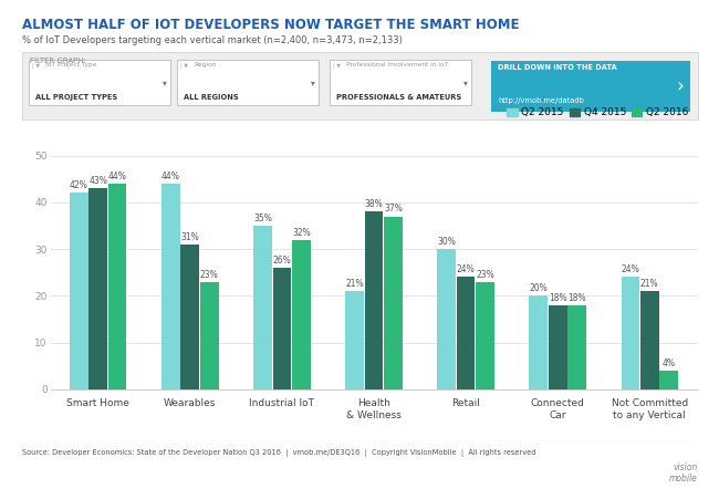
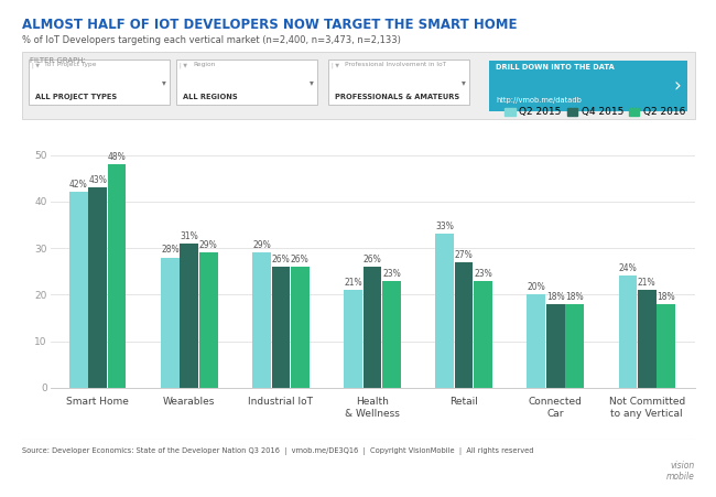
Q2 2016/Smart Home: 44% -> 48%
Q2 2015/Wearables: 44% -> 28%
Q2 2016/Wearables: 23% -> 29%
Q2 2015/Industrial IoT: 35% -> 29%
Q2 2016/Industrial IoT: 32% -> 26%
Q4 2015/Health & Wellness: 38% -> 26%
Q2 2016/Health & Wellness: 37% -> 23%
Q2 2015/Retail: 30% -> 33%
Q4 2015/Retail: 24% -> 27%
Q2 2016/Not Committed to any Vertical: 4% -> 18%
